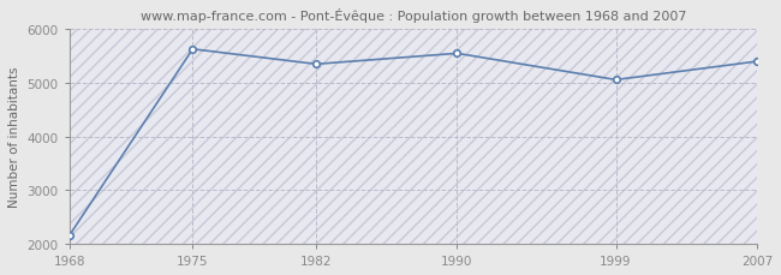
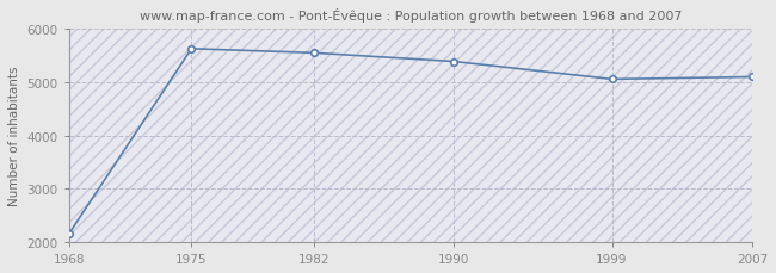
1982: 5350 -> 5550
1990: 5550 -> 5390
2007: 5400 -> 5100
